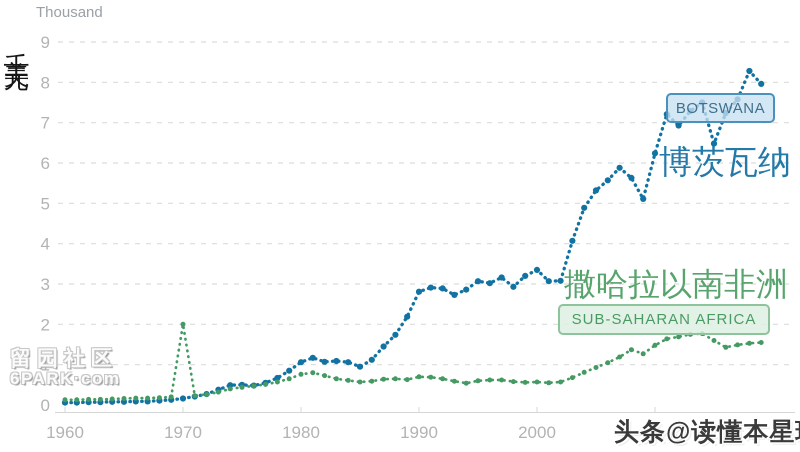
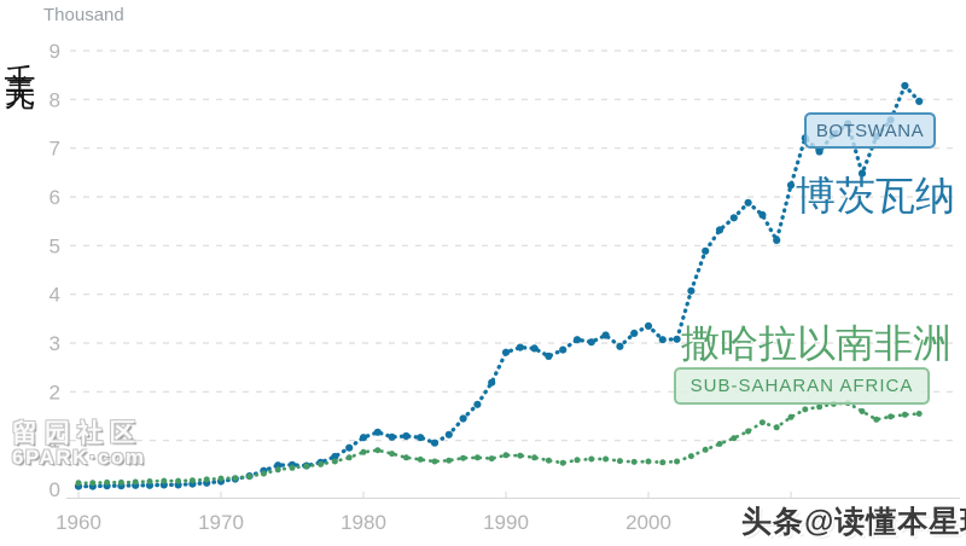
SUB-SAHARAN AFRICA/1970: 2.0 -> 0.2
